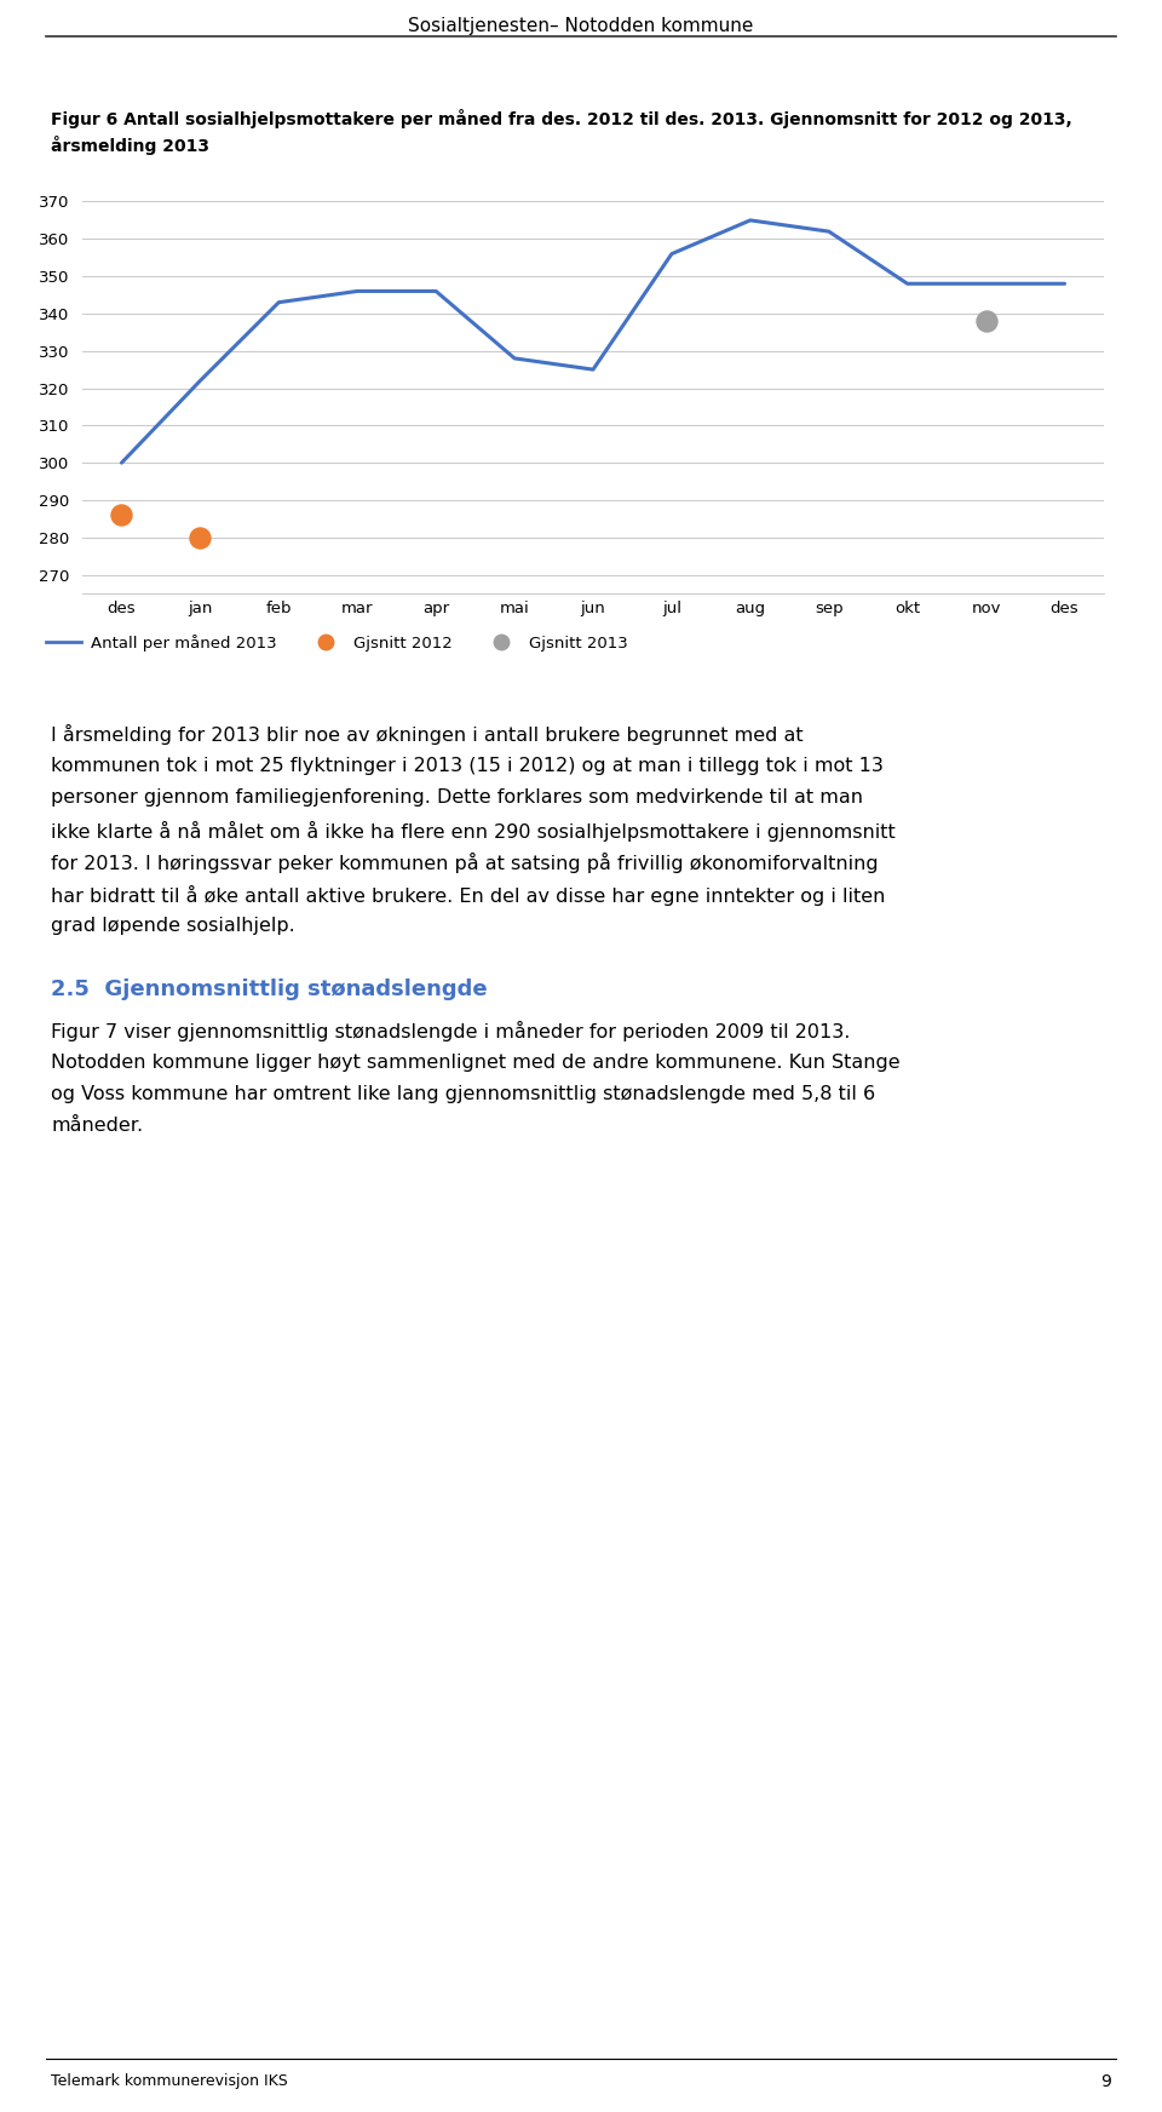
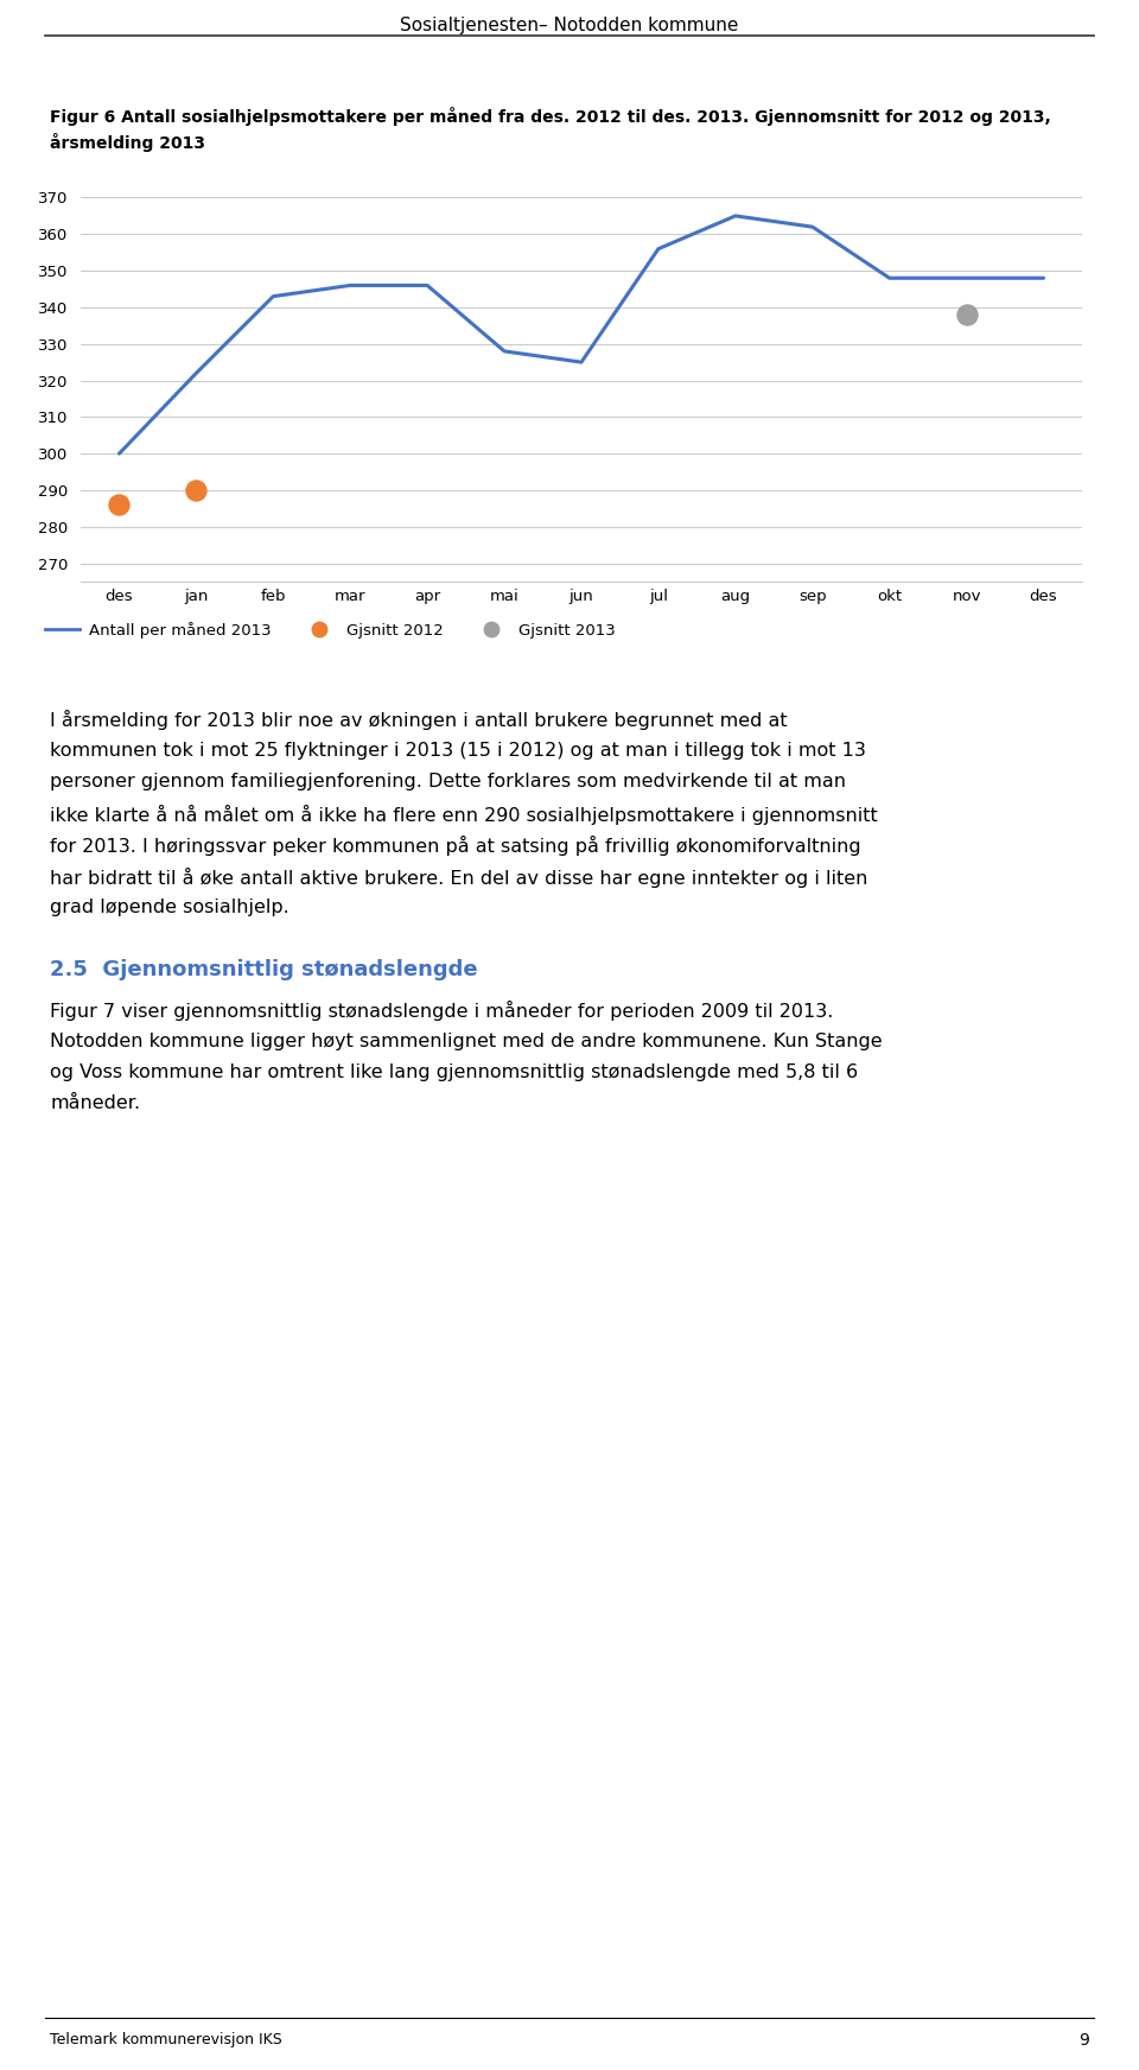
Gjsnitt 2012/jan: 280 -> 290
